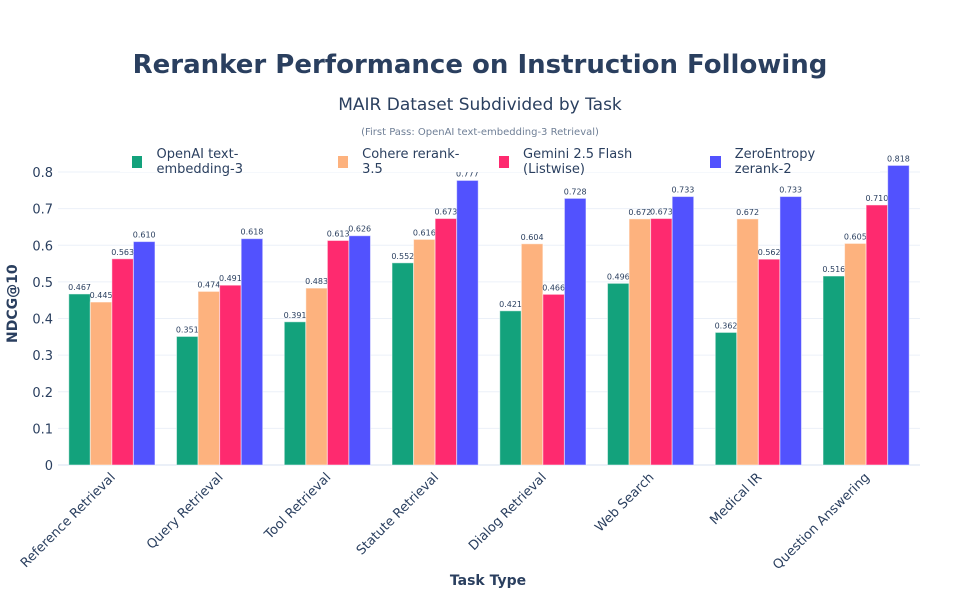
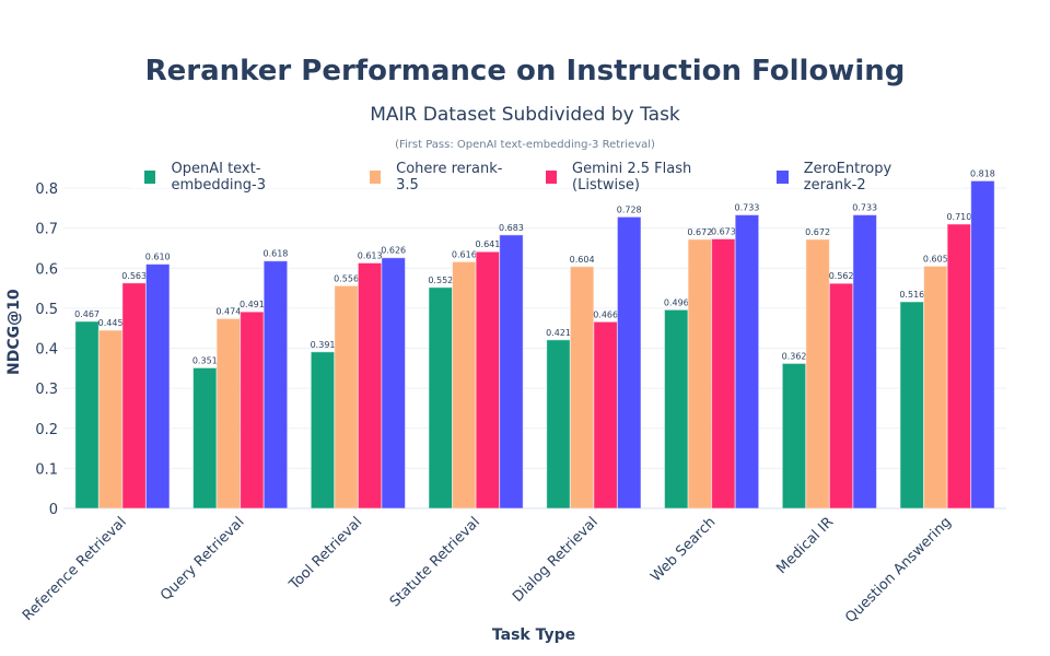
Cohere rerank-3.5/Tool Retrieval: 0.483 -> 0.556
Gemini 2.5 Flash (Listwise)/Statute Retrieval: 0.673 -> 0.641
ZeroEntropy zerank-2/Statute Retrieval: 0.777 -> 0.683
